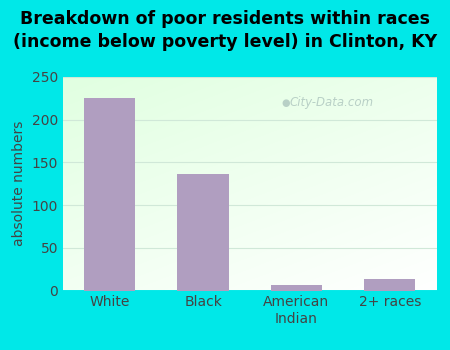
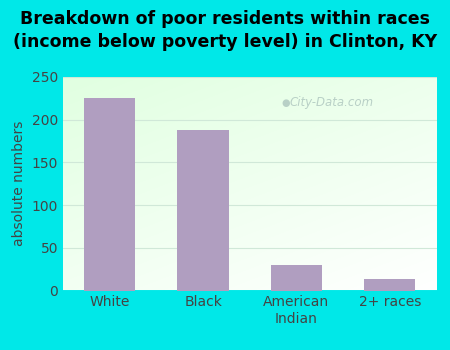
Black: 137 -> 188
American Indian: 7 -> 30
